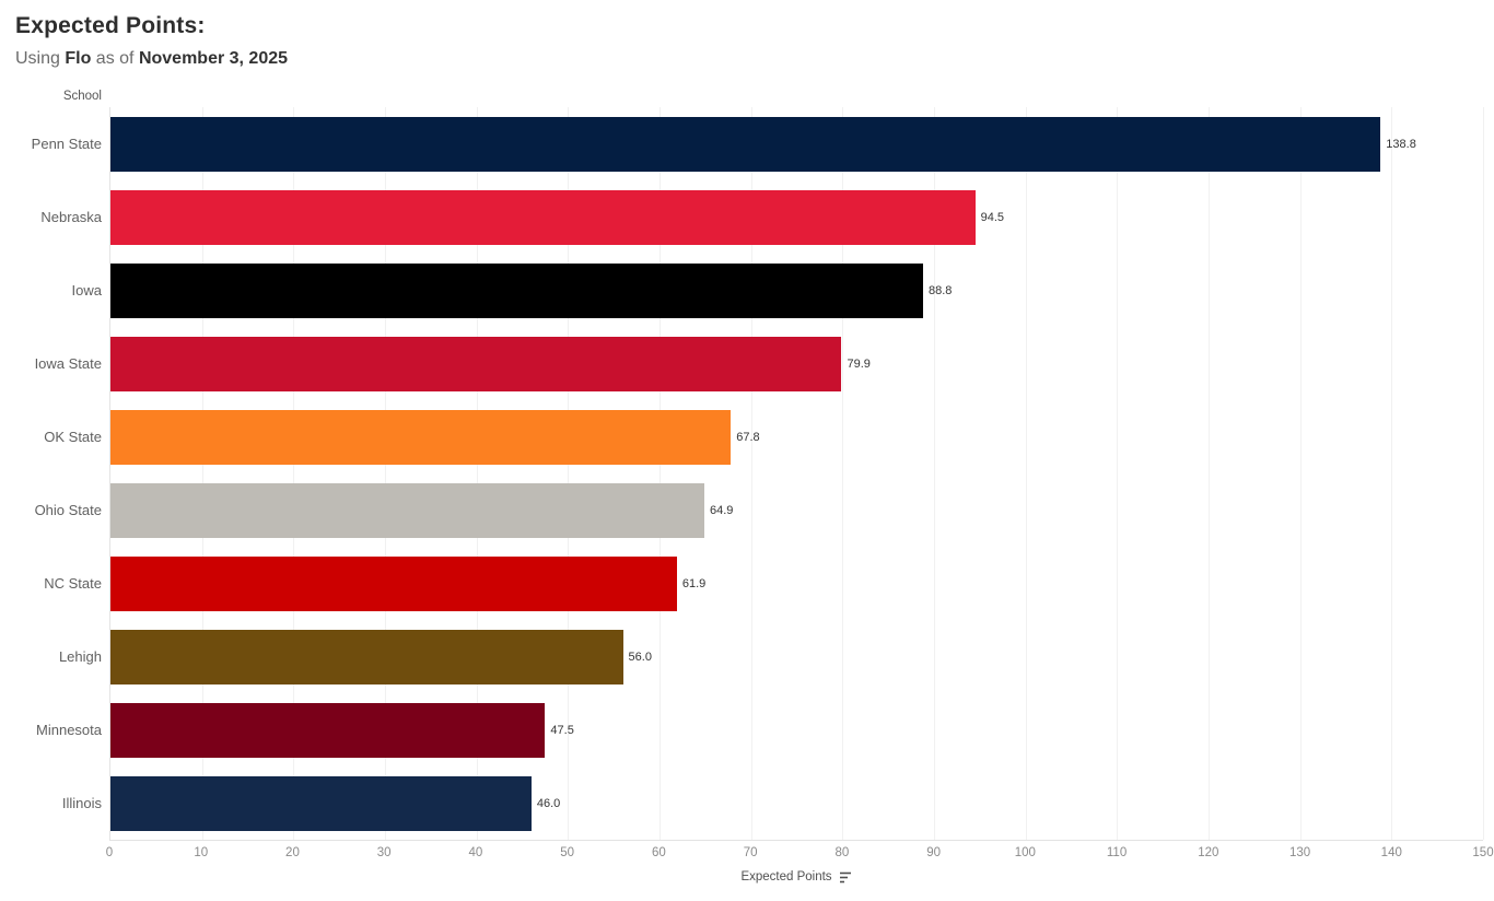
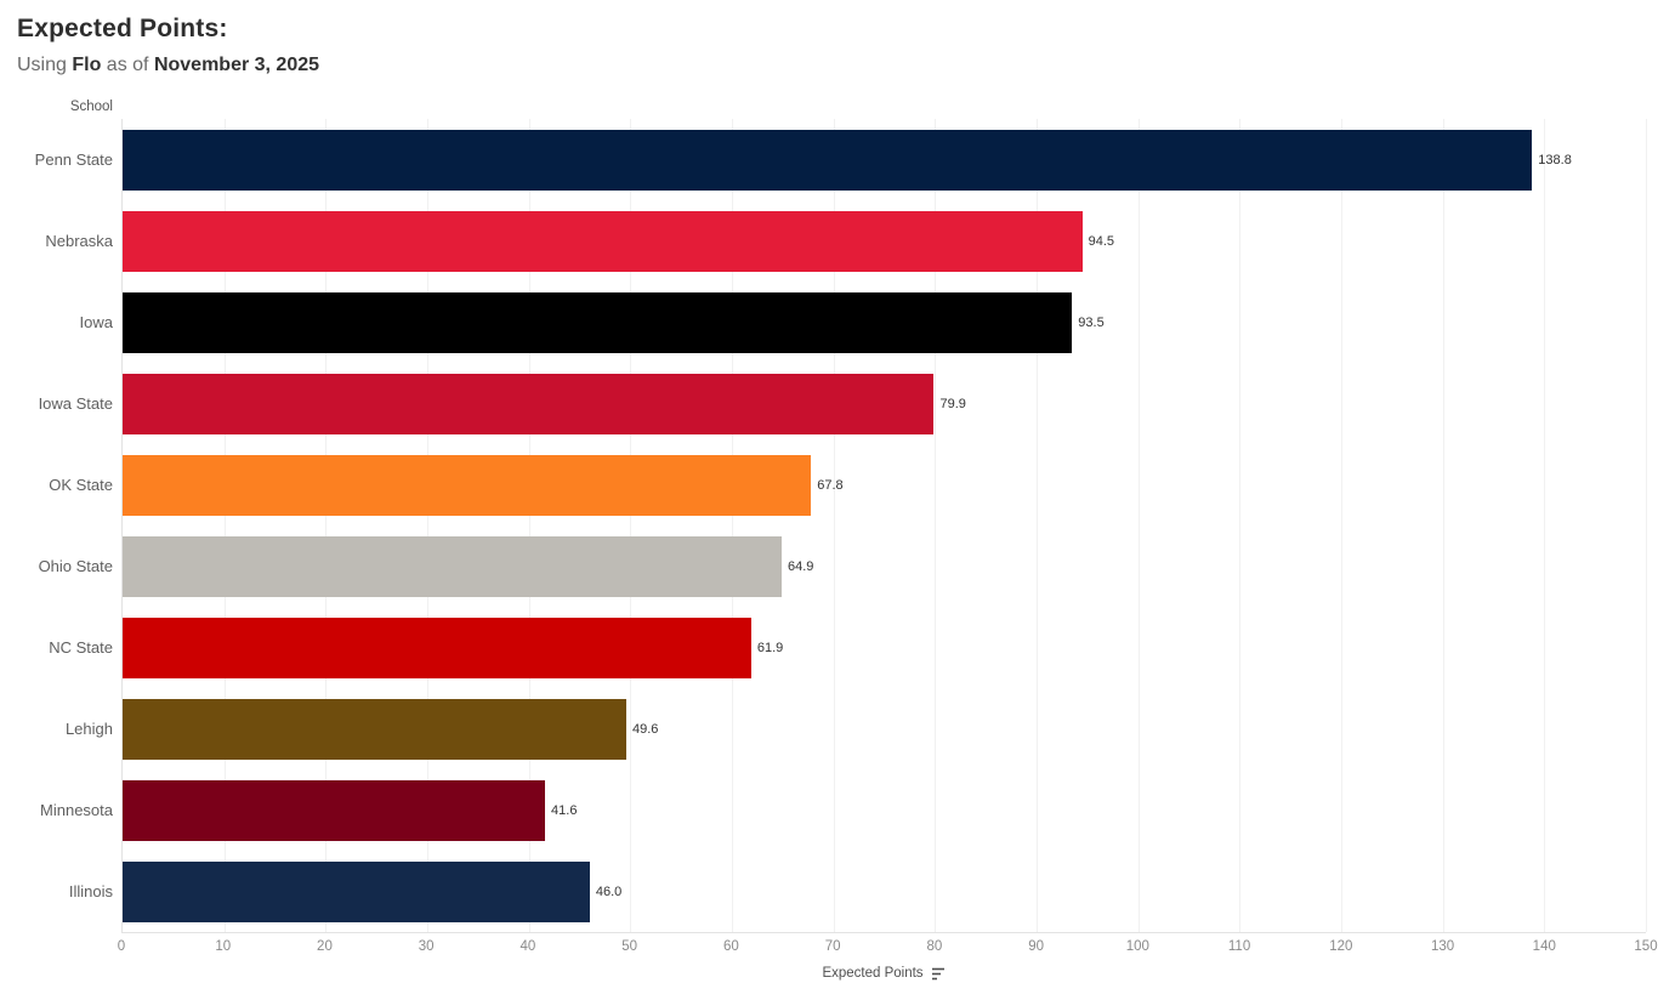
Iowa: 88.8 -> 93.5
Lehigh: 56.0 -> 49.6
Minnesota: 47.5 -> 41.6
